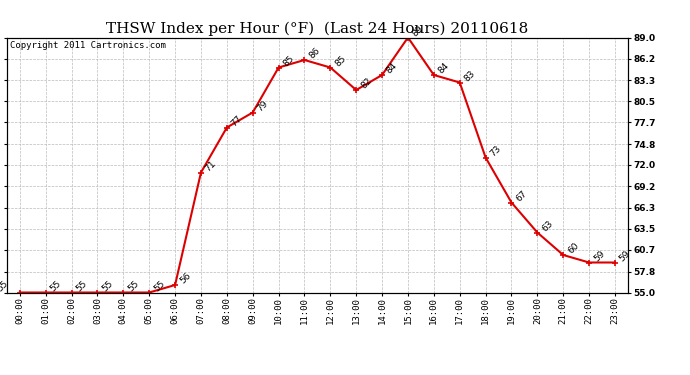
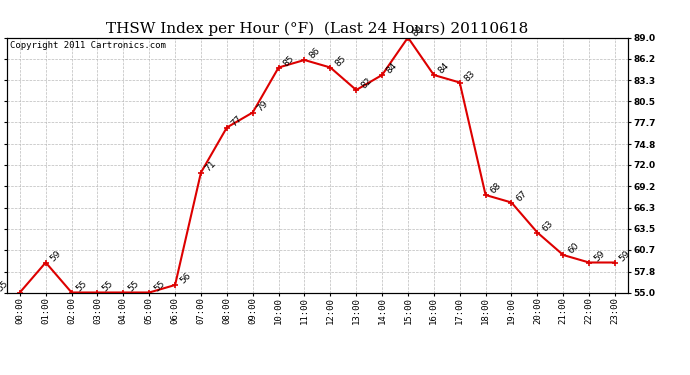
01:00: 55 -> 59
18:00: 73 -> 68
